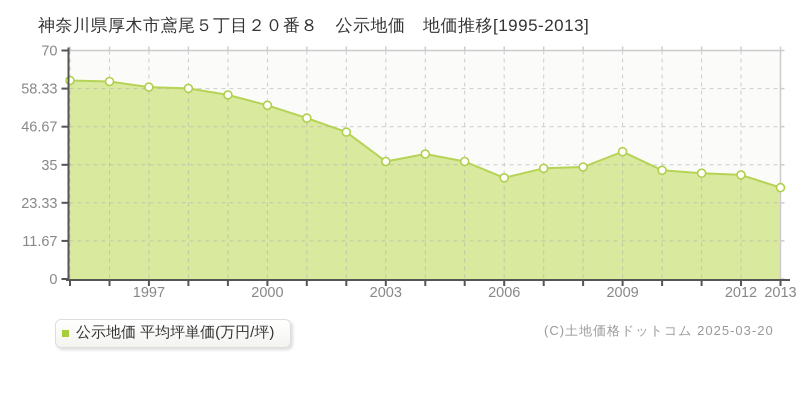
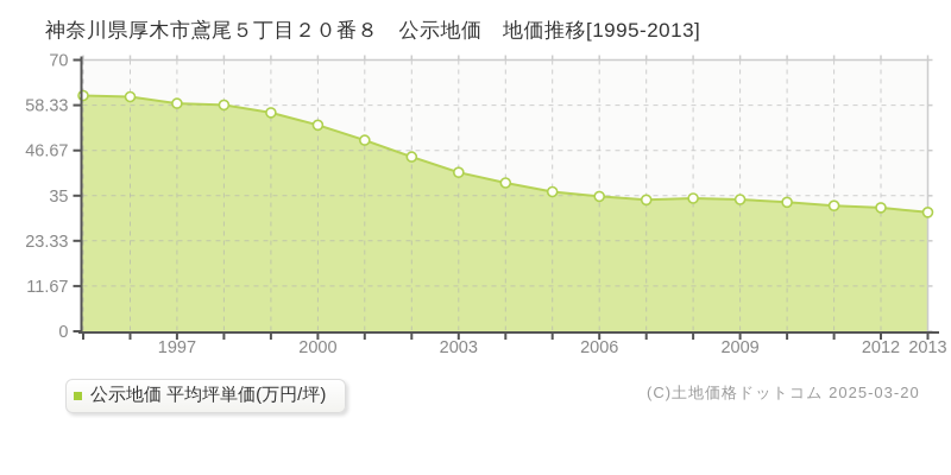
2003: 36 -> 41
2006: 31 -> 35
2009: 39 -> 34
2013: 28 -> 31
